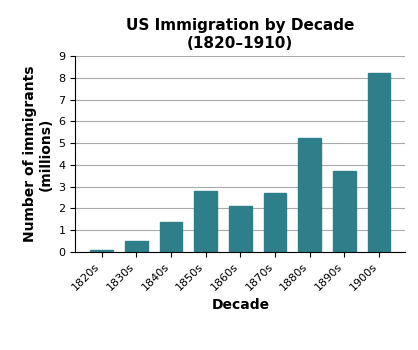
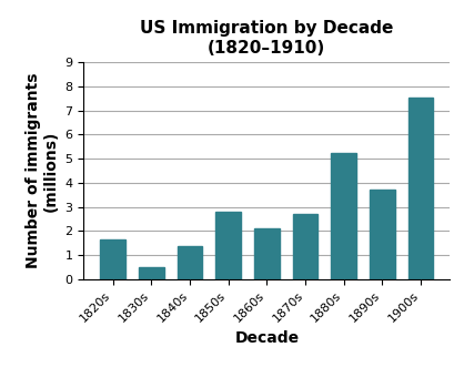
1820s: 0.10 -> 1.65
1900s: 8.20 -> 7.55
